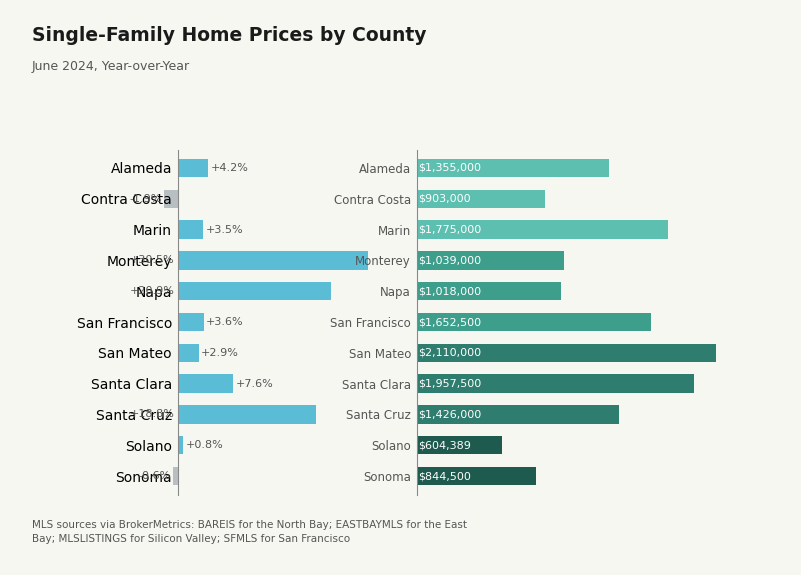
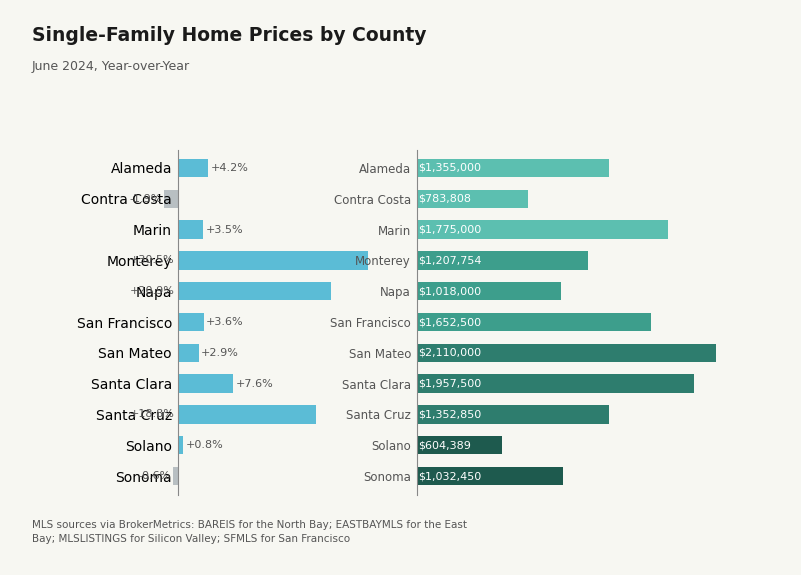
Contra Costa: $903,000 -> $783,808
Monterey: $1,039,000 -> $1,207,754
Santa Cruz: $1,426,000 -> $1,352,850
Sonoma: $844,500 -> $1,032,450
